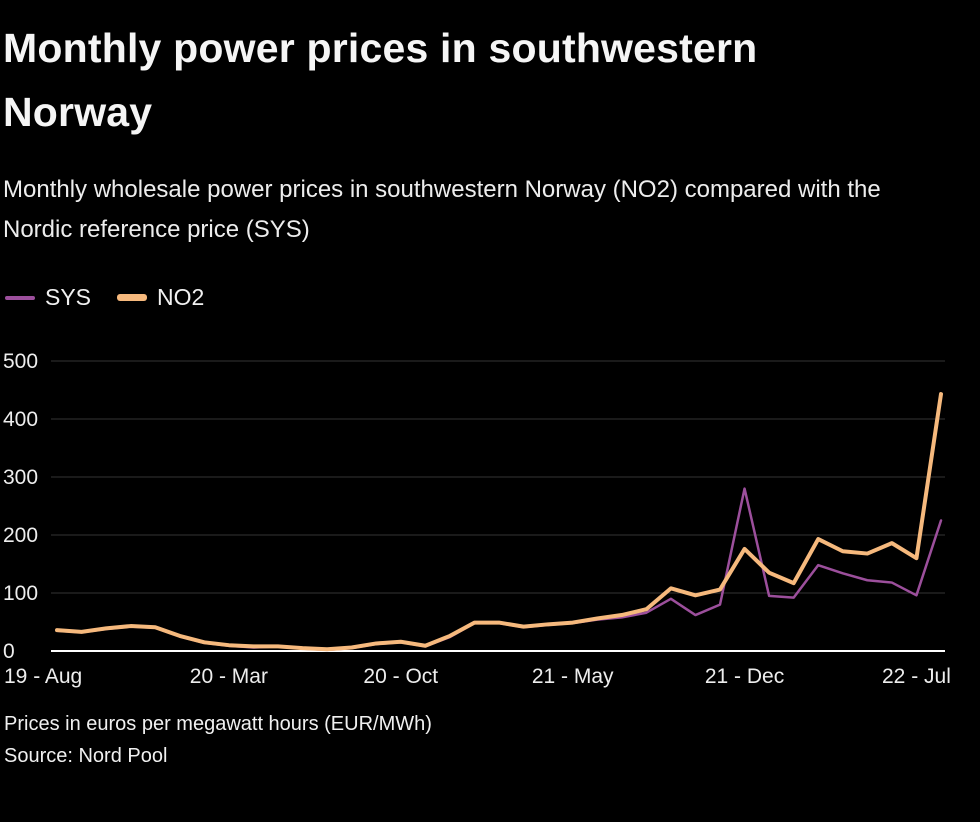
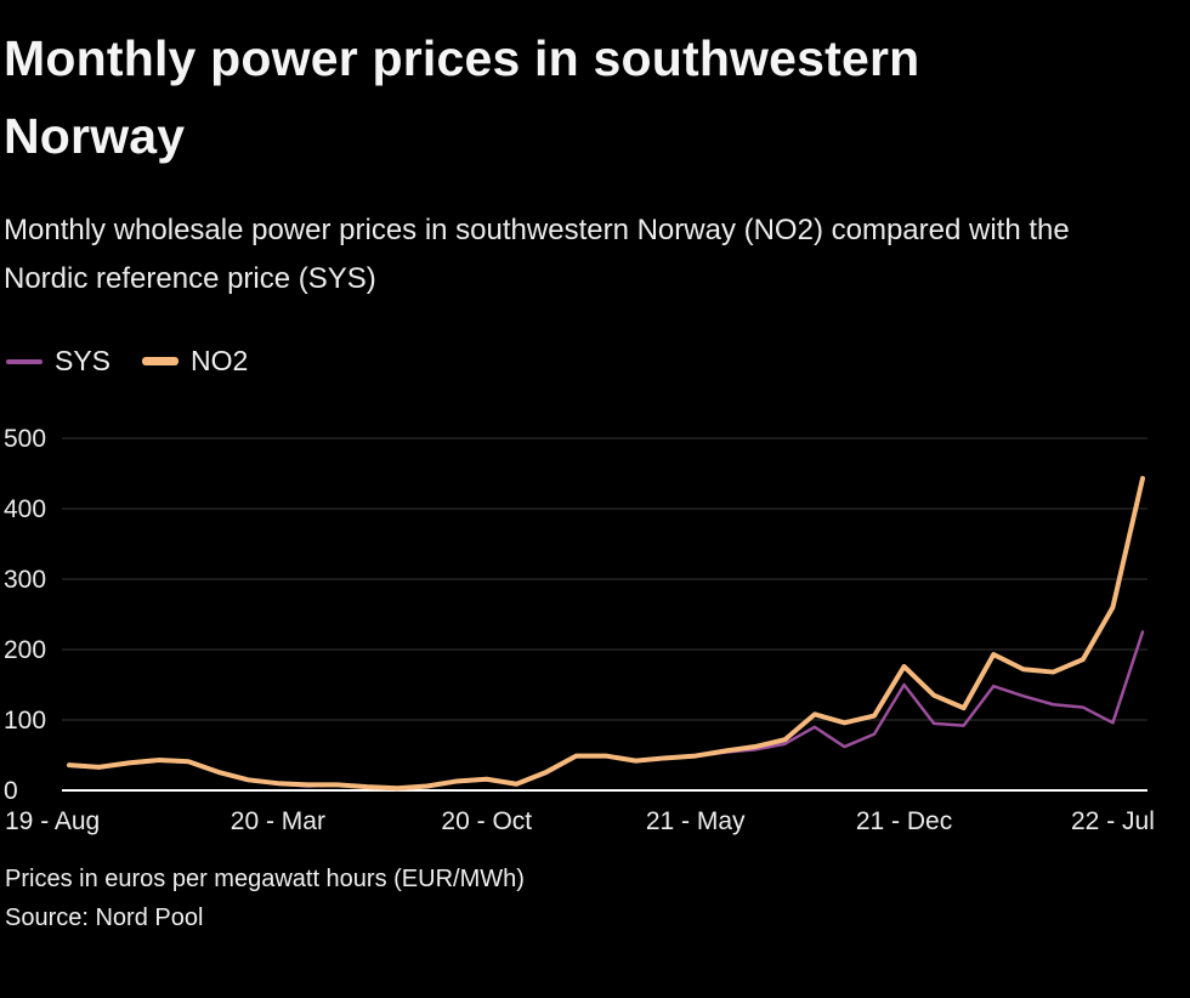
SYS/21-Dec: 280 -> 150
NO2/22-Jul: 160 -> 260
